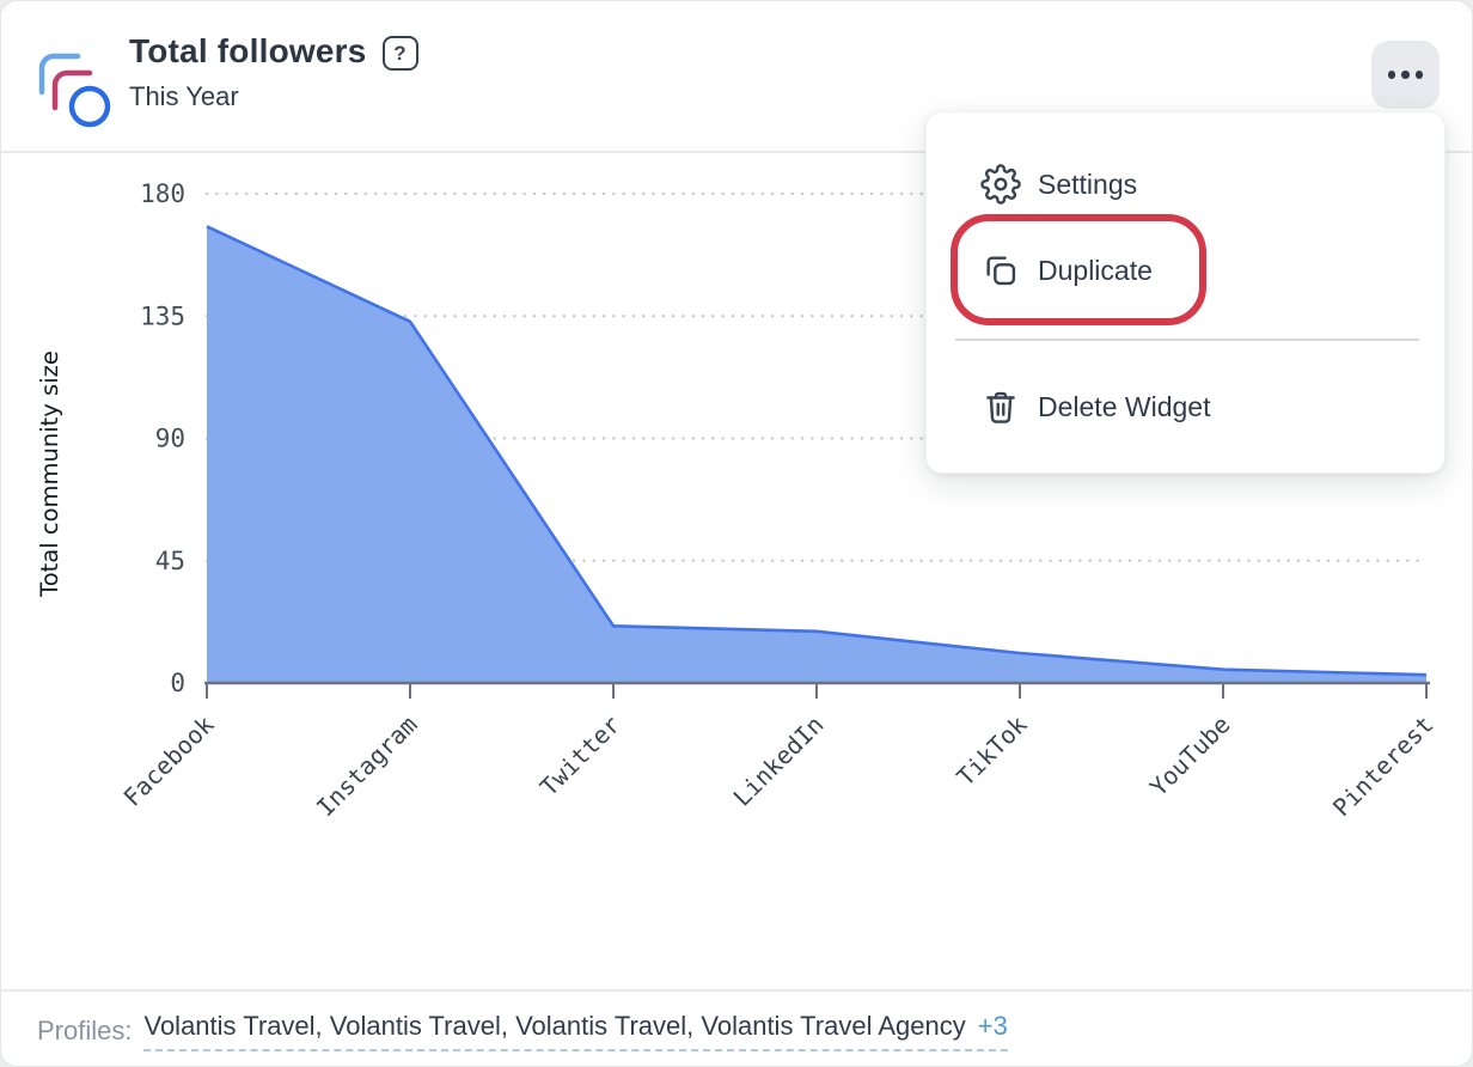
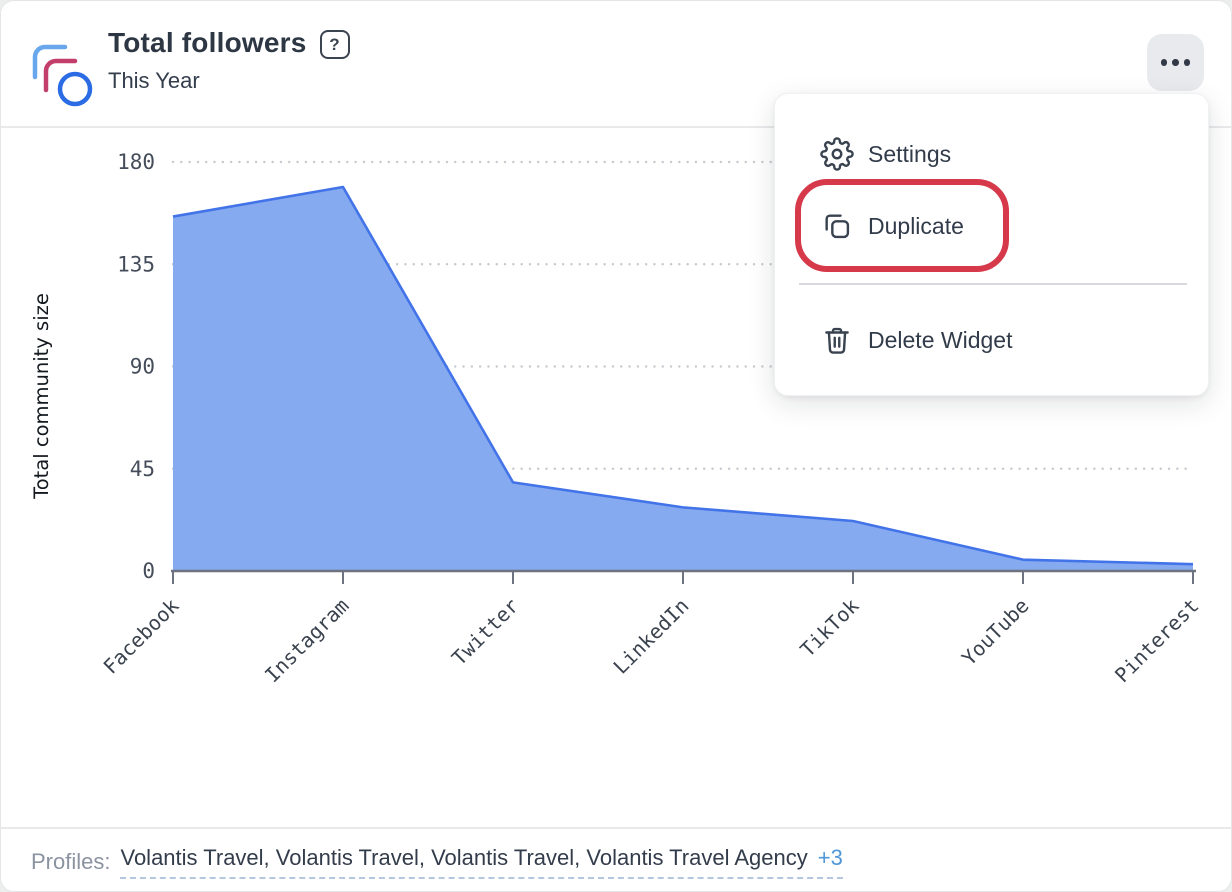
Facebook: 168 -> 156
Instagram: 133 -> 169
Twitter: 21 -> 39
LinkedIn: 19 -> 28
TikTok: 11 -> 22
